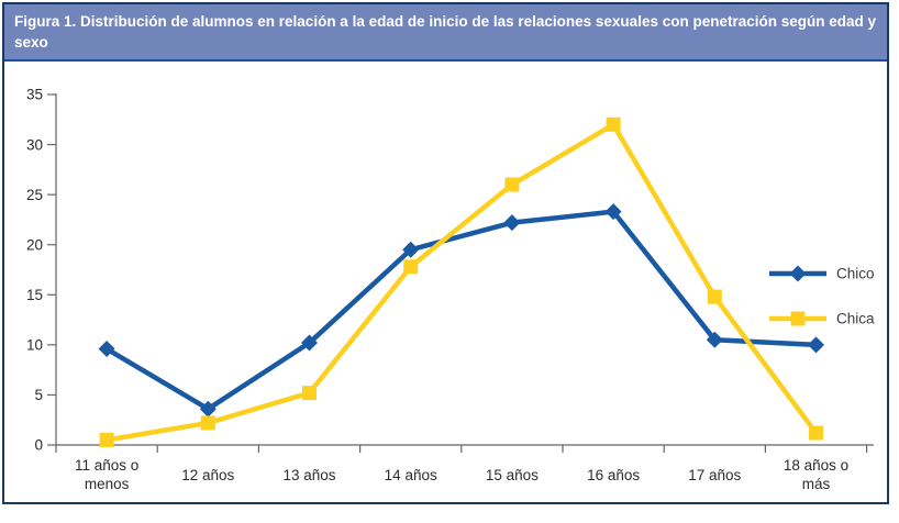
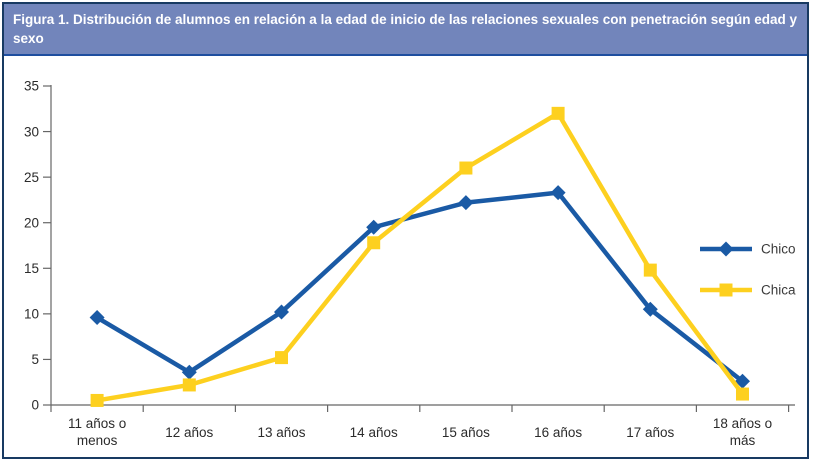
Chico/18 años o más: 10 -> 3
